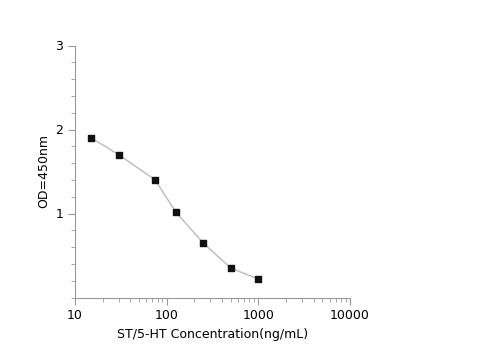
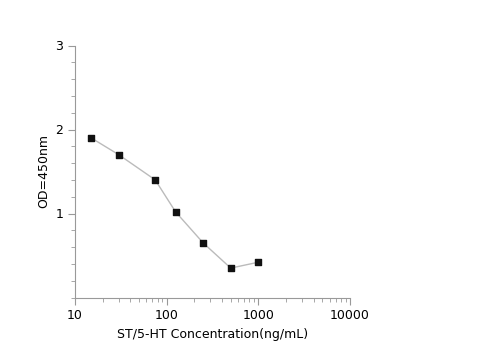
1000: 0.22 -> 0.42
